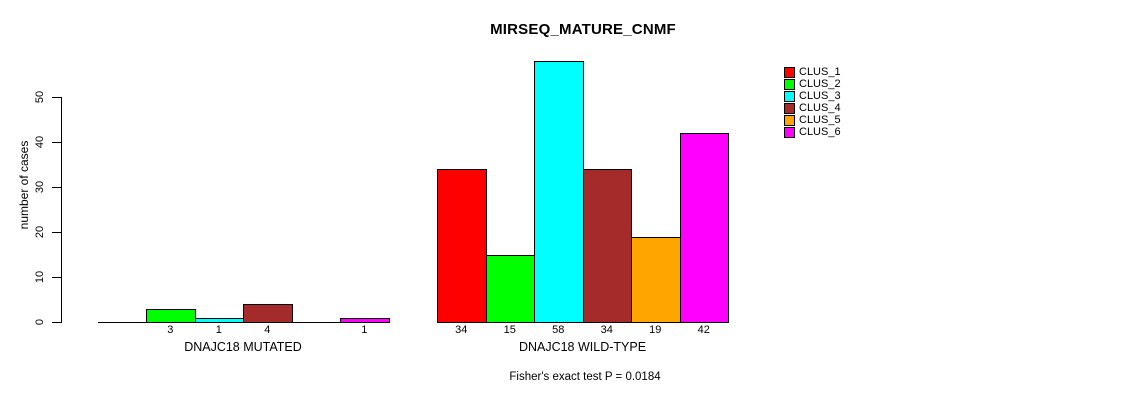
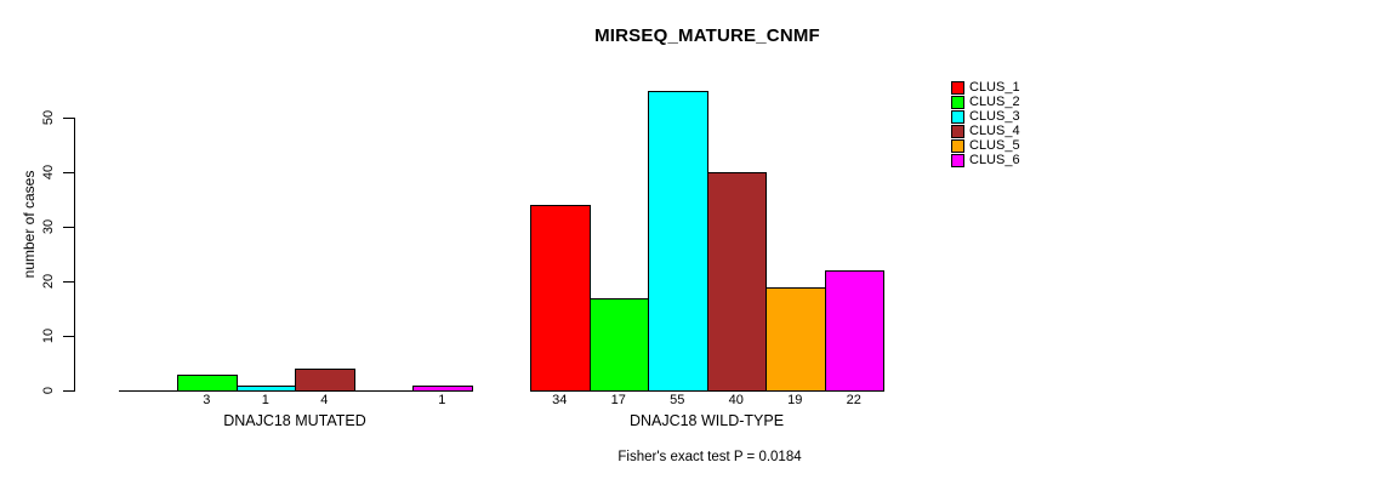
CLUS_2/DNAJC18 WILD-TYPE: 15 -> 17
CLUS_3/DNAJC18 WILD-TYPE: 58 -> 55
CLUS_4/DNAJC18 WILD-TYPE: 34 -> 40
CLUS_6/DNAJC18 WILD-TYPE: 42 -> 22
